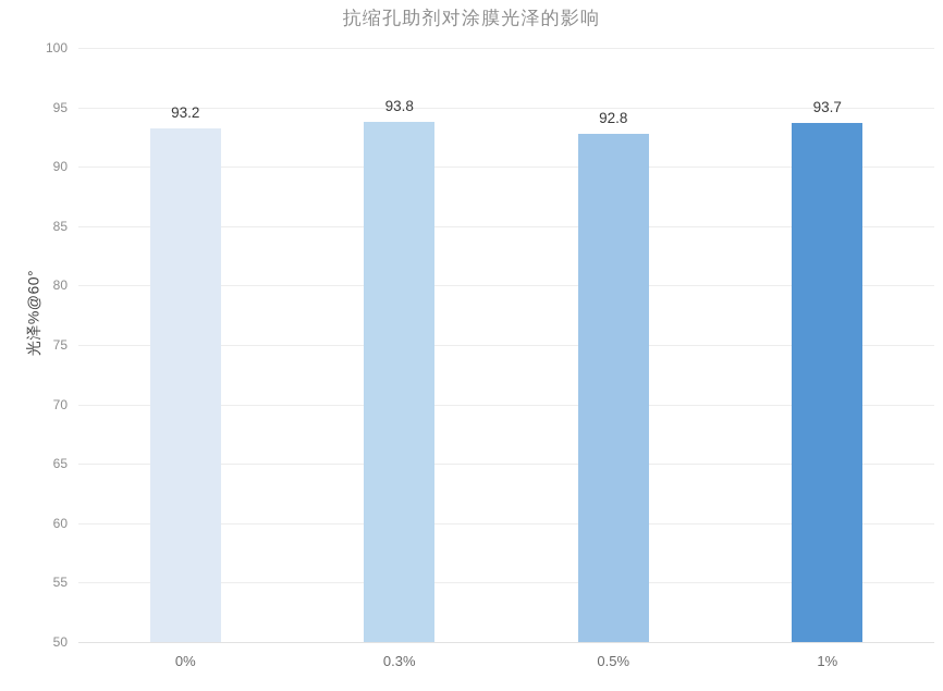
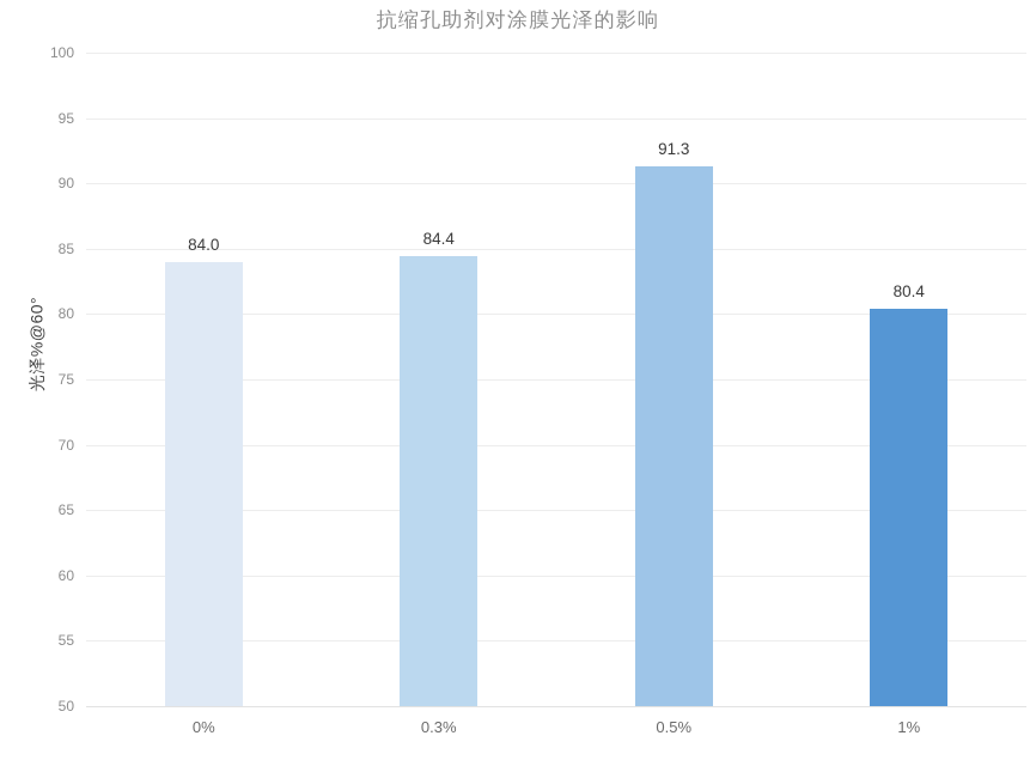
0%: 93.2 -> 84.0
0.3%: 93.8 -> 84.4
0.5%: 92.8 -> 91.3
1%: 93.7 -> 80.4
